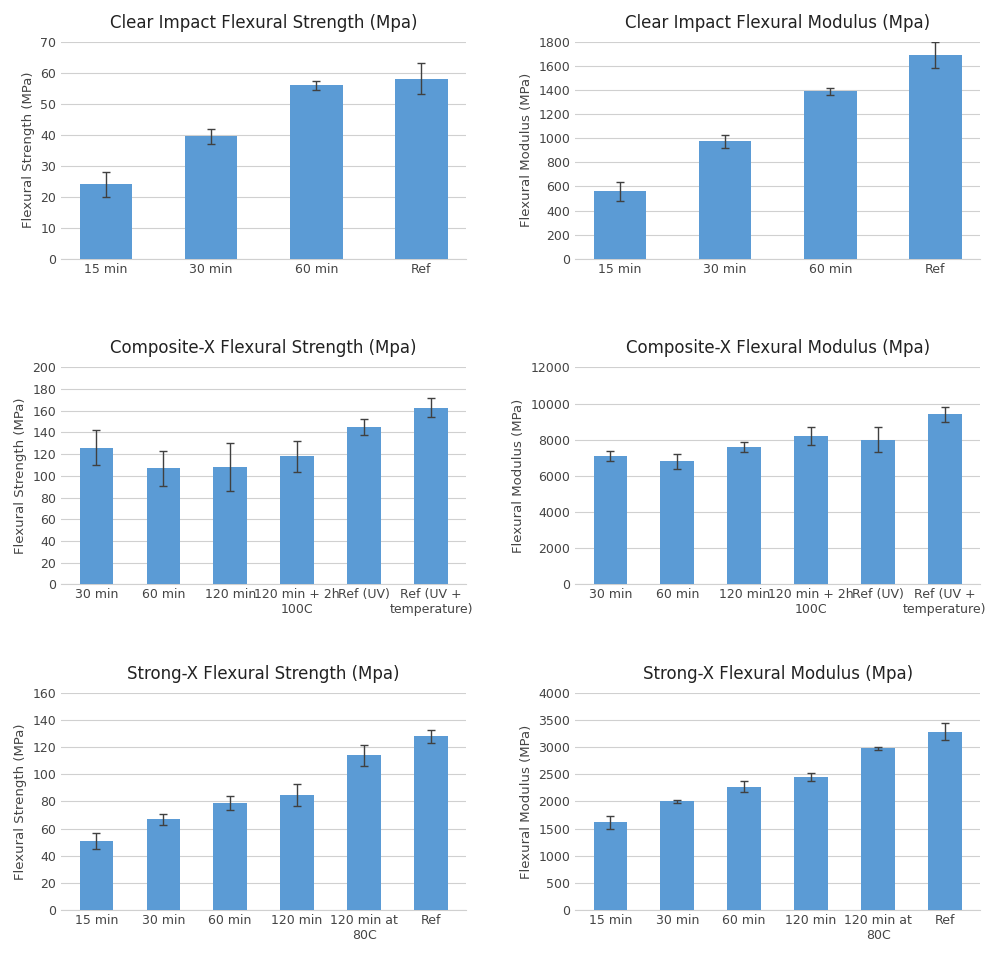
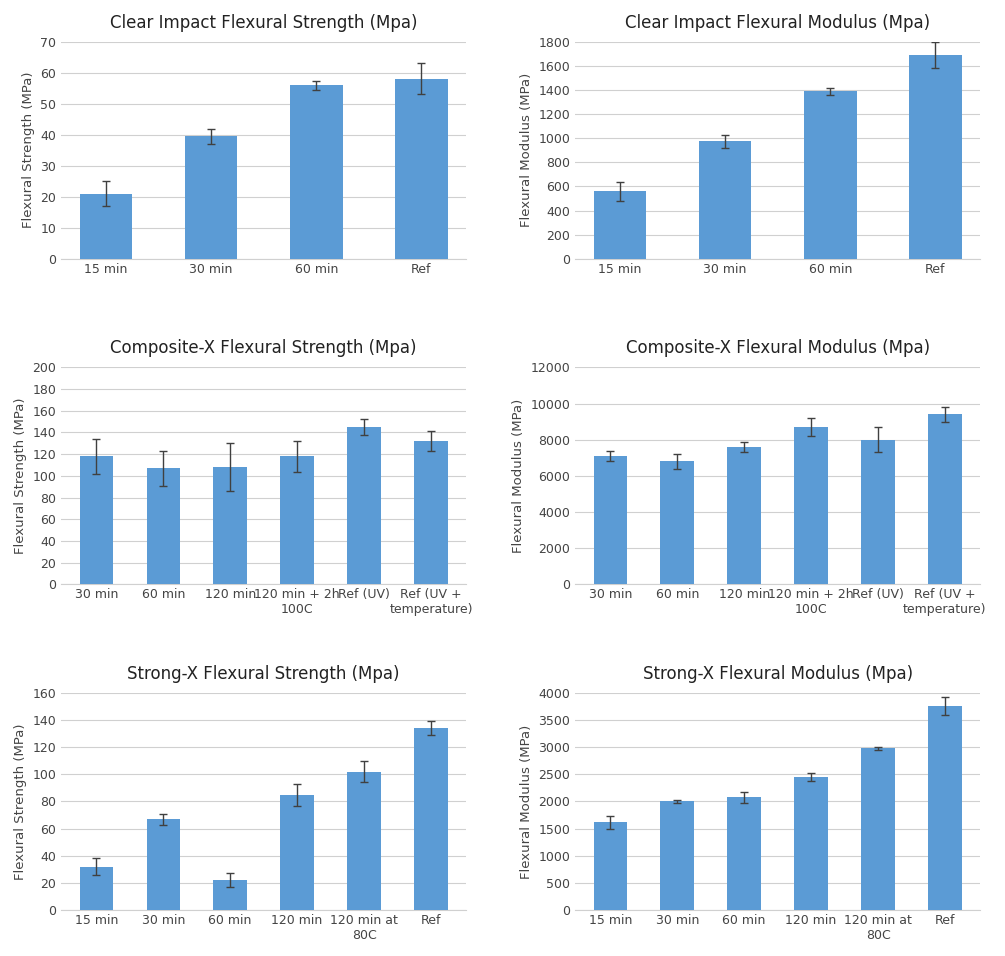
Clear Impact Flexural Strength (Mpa)/15 min: 24.0 -> 21.0
Composite-X Flexural Strength (Mpa)/30 min: 126 -> 118
Composite-X Flexural Strength (Mpa)/Ref (UV + temperature): 163 -> 132
Composite-X Flexural Modulus (Mpa)/120 min + 2h 100C: 8200 -> 8700
Strong-X Flexural Strength (Mpa)/15 min: 51 -> 32
Strong-X Flexural Strength (Mpa)/60 min: 79 -> 22
Strong-X Flexural Strength (Mpa)/120 min at 80C: 114 -> 102
Strong-X Flexural Strength (Mpa)/Ref: 128 -> 134
Strong-X Flexural Modulus (Mpa)/60 min: 2270 -> 2080
Strong-X Flexural Modulus (Mpa)/Ref: 3290 -> 3760
